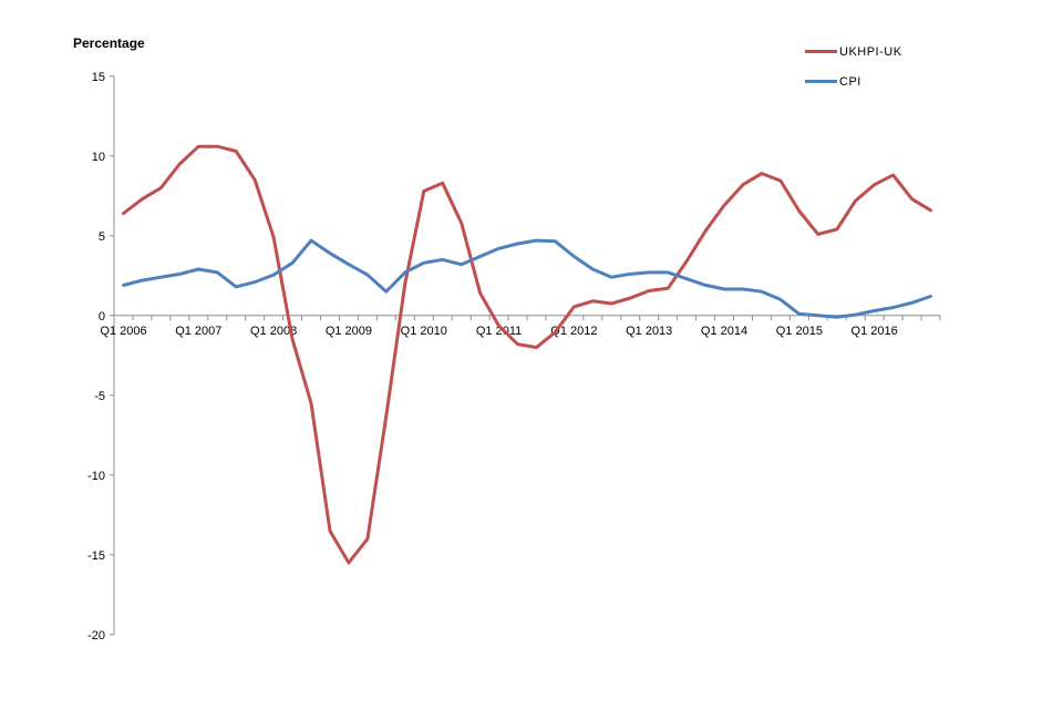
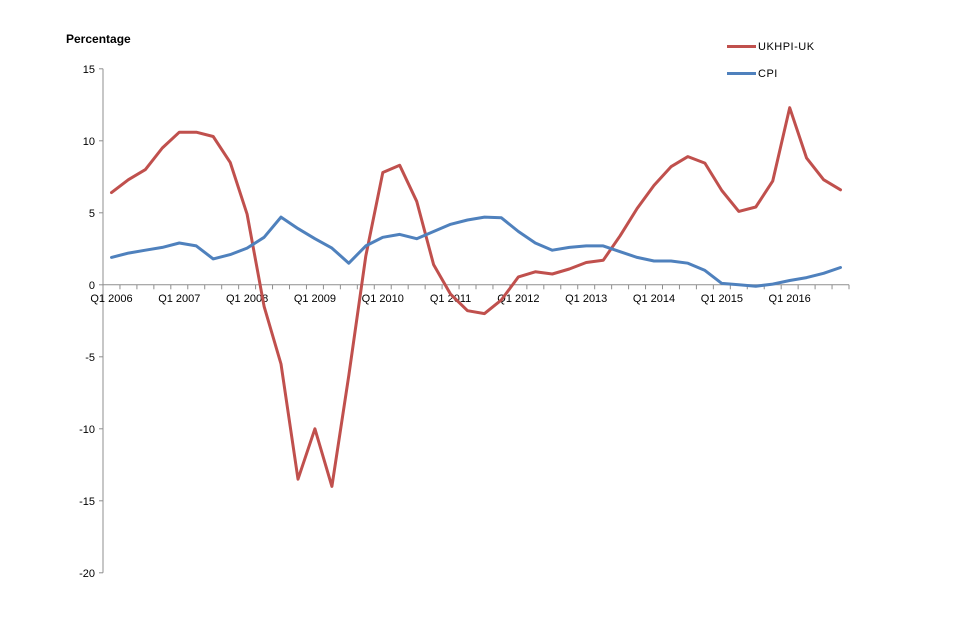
UKHPI-UK/Q1 2009: -15.5 -> -10.0
UKHPI-UK/Q1 2016: 8.2 -> 12.3
